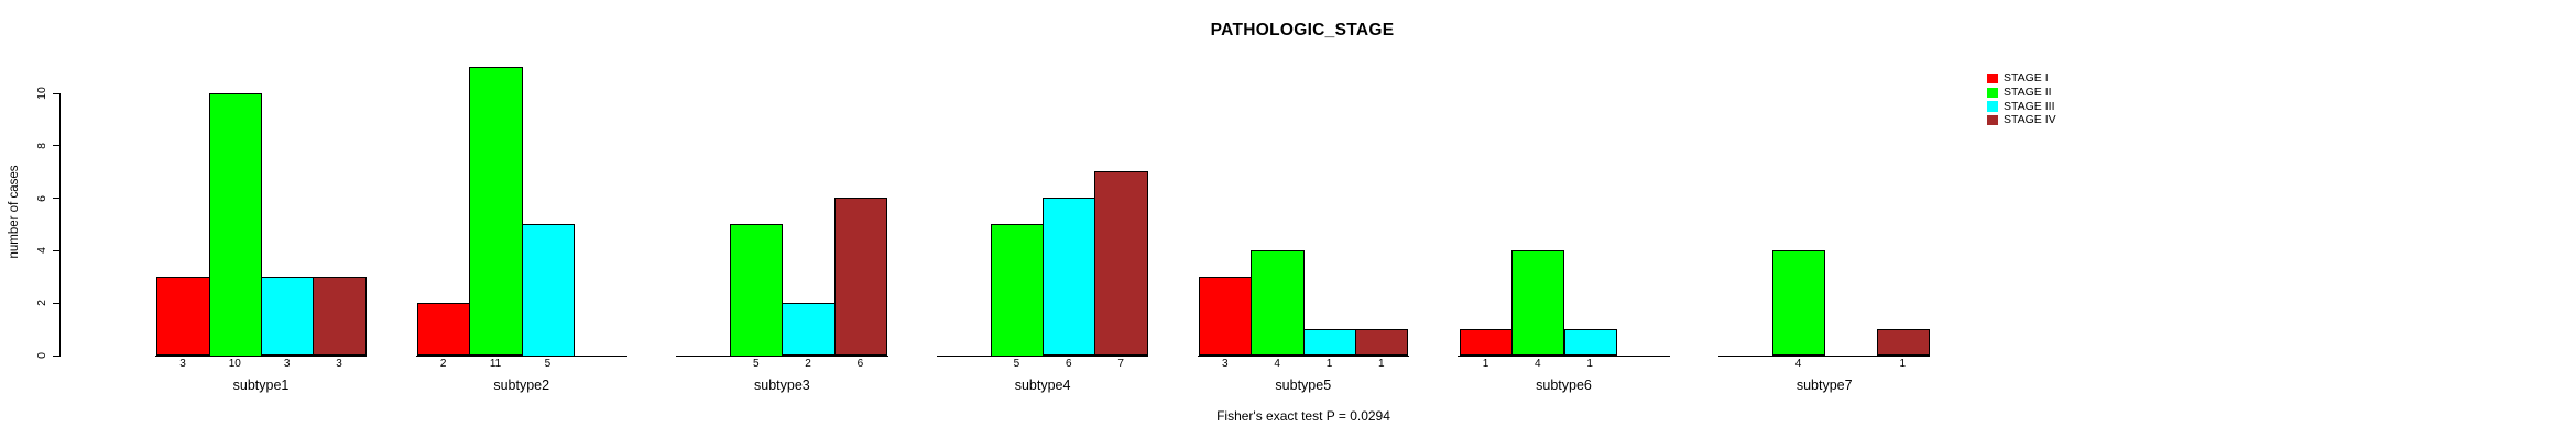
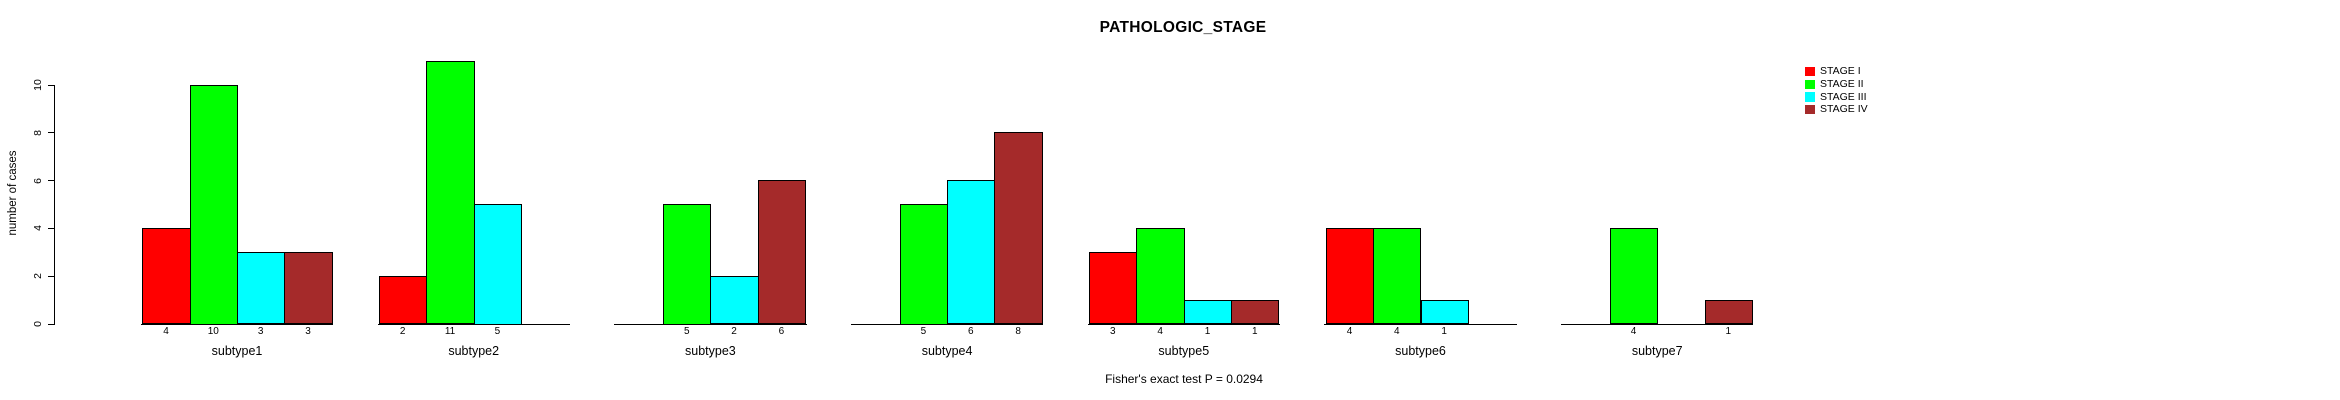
STAGE I/subtype1: 3 -> 4
STAGE IV/subtype4: 7 -> 8
STAGE I/subtype6: 1 -> 4
